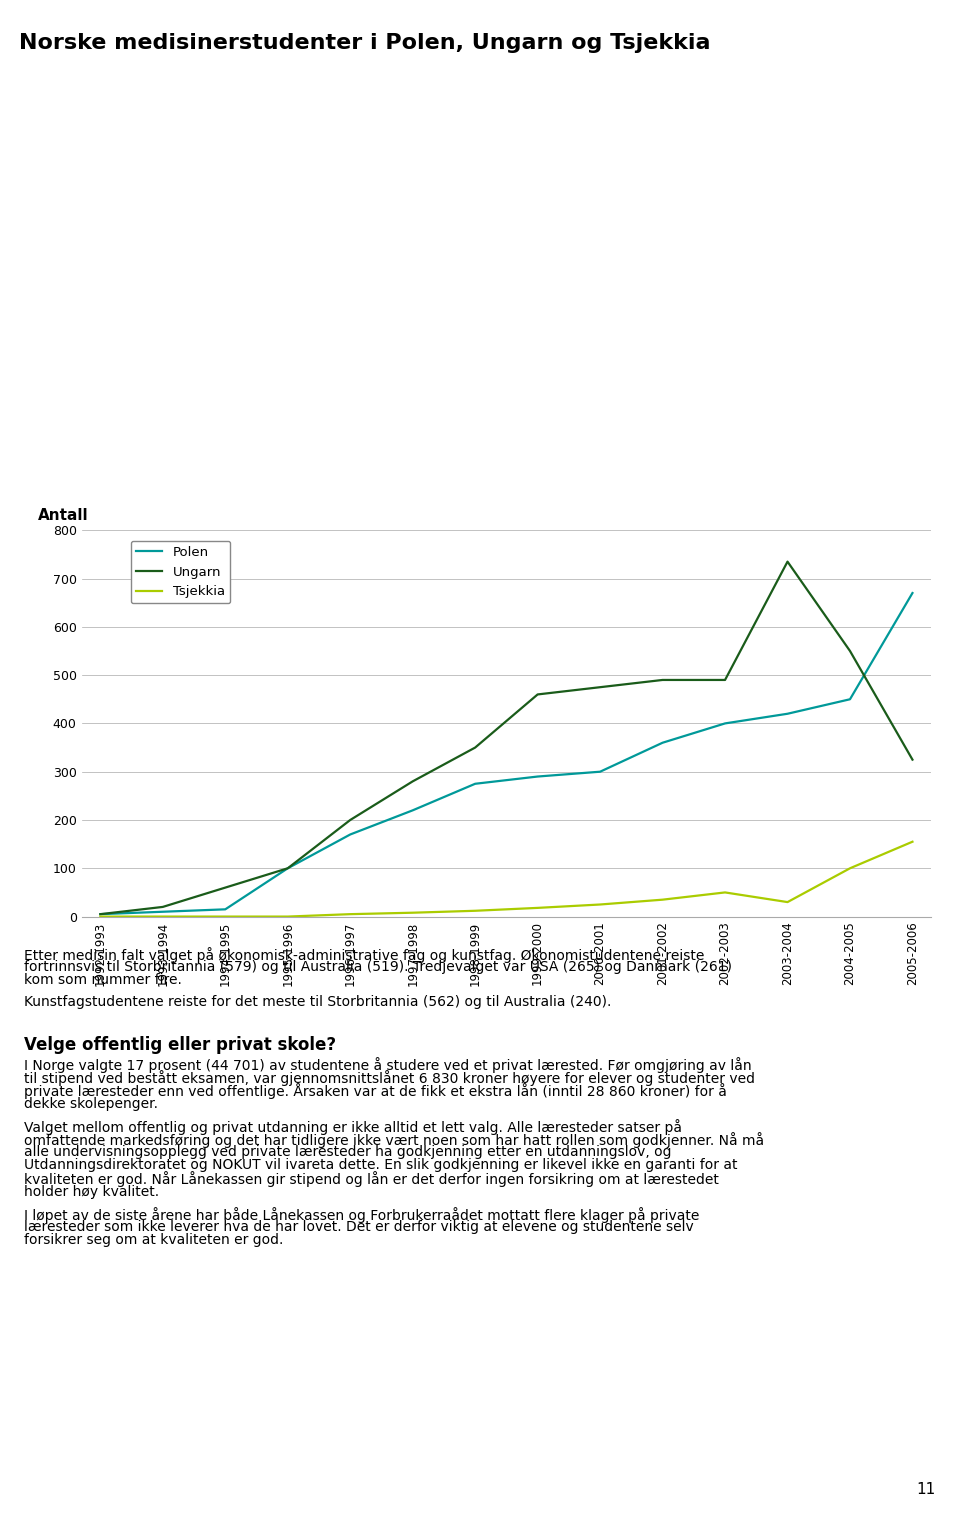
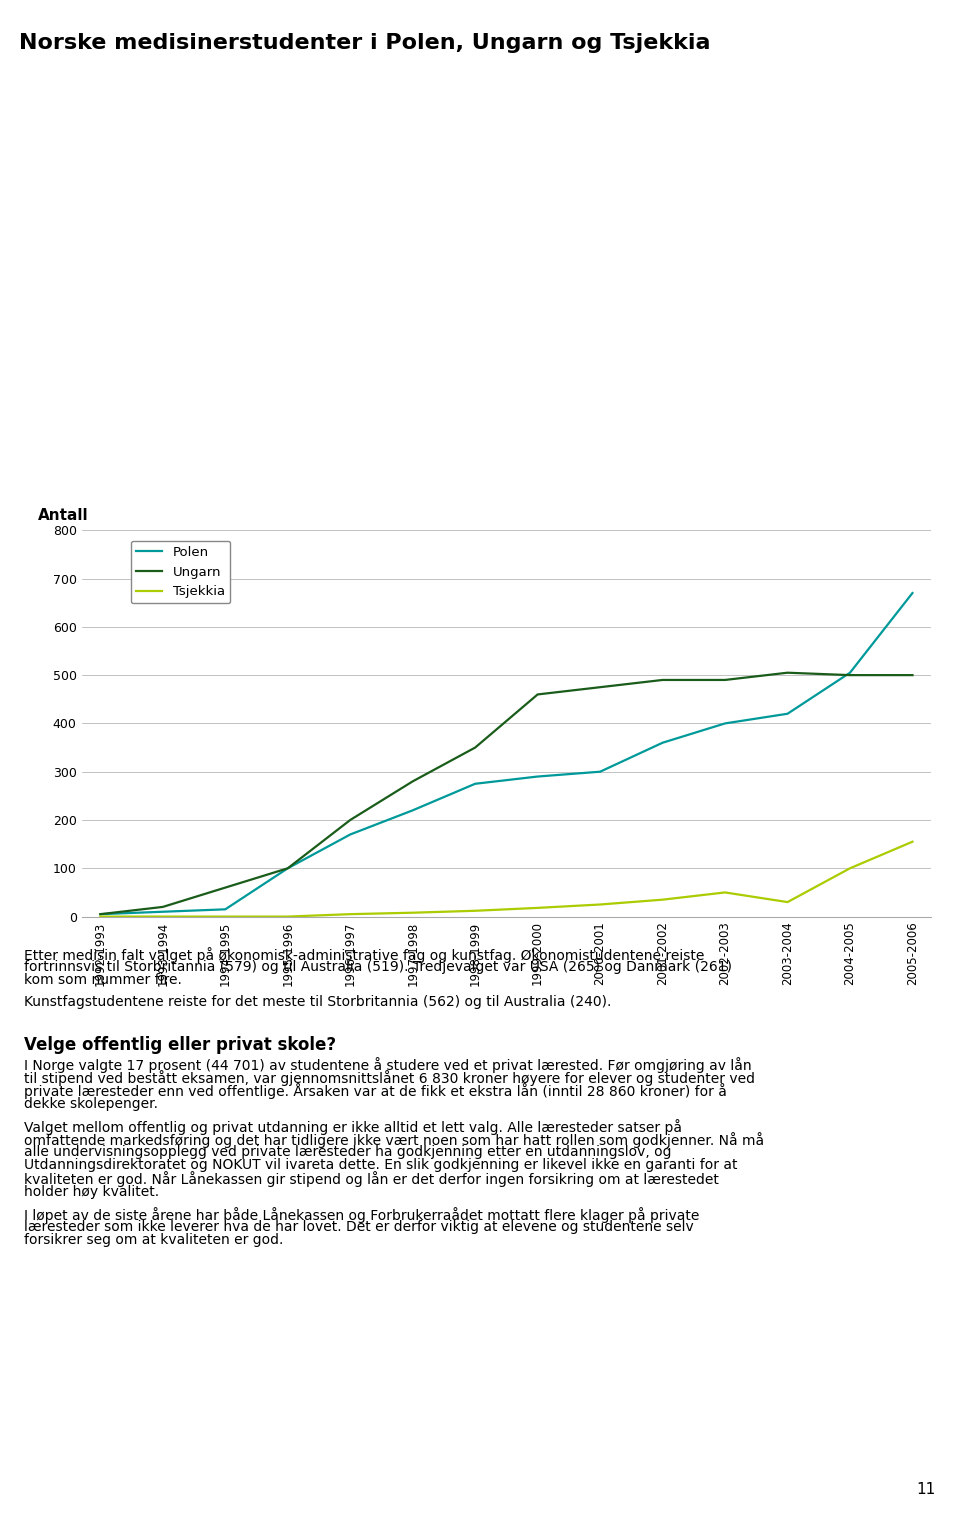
Ungarn/2003-2004: 735 -> 505
Polen/2004-2005: 450 -> 505
Ungarn/2004-2005: 550 -> 500
Ungarn/2005-2006: 325 -> 500
